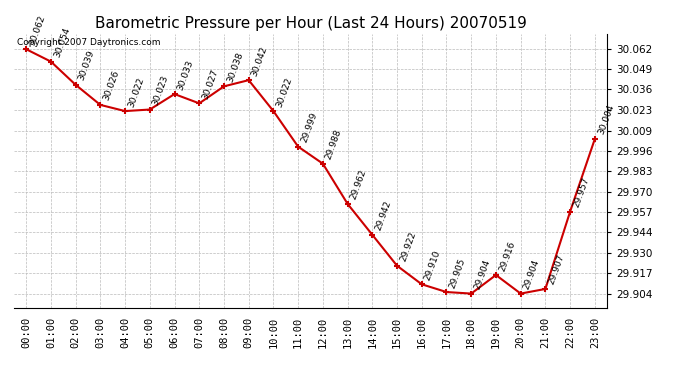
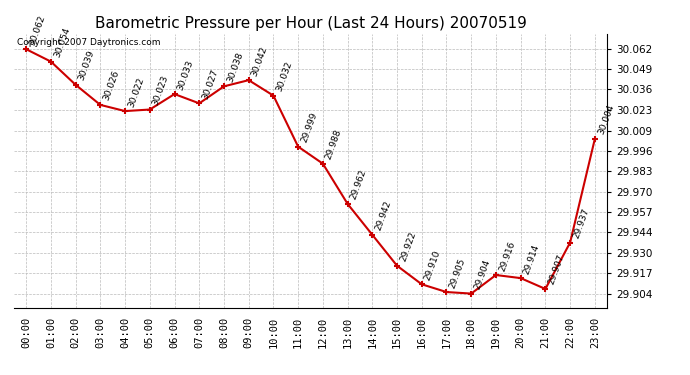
10:00: 30.022 -> 30.032
20:00: 29.904 -> 29.914
22:00: 29.957 -> 29.937
